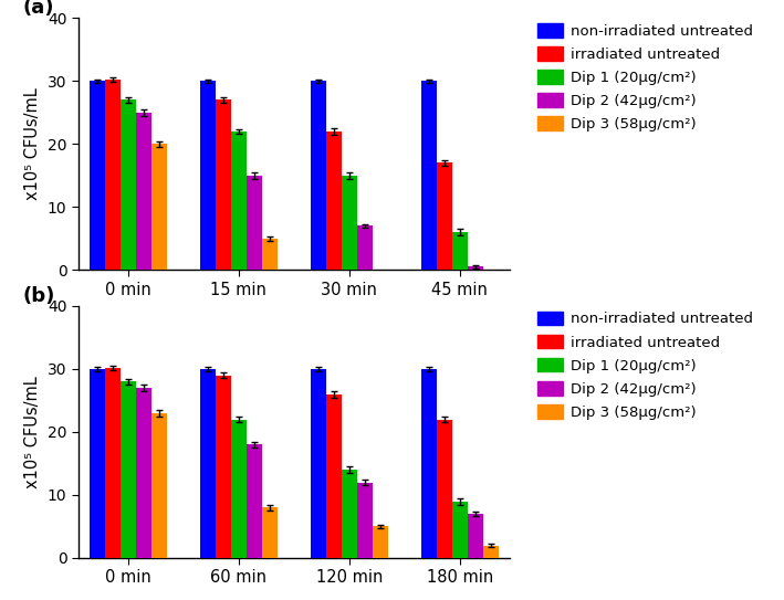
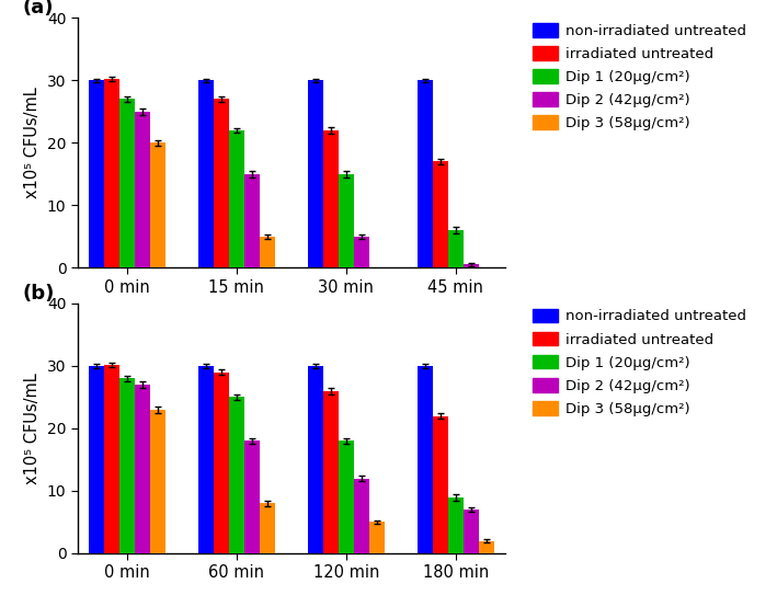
Dip 2 (42μg/cm²)/30 min: 7.0 -> 5.0
Dip 1 (20μg/cm²)/60 min: 22 -> 25
Dip 1 (20μg/cm²)/120 min: 14 -> 18
